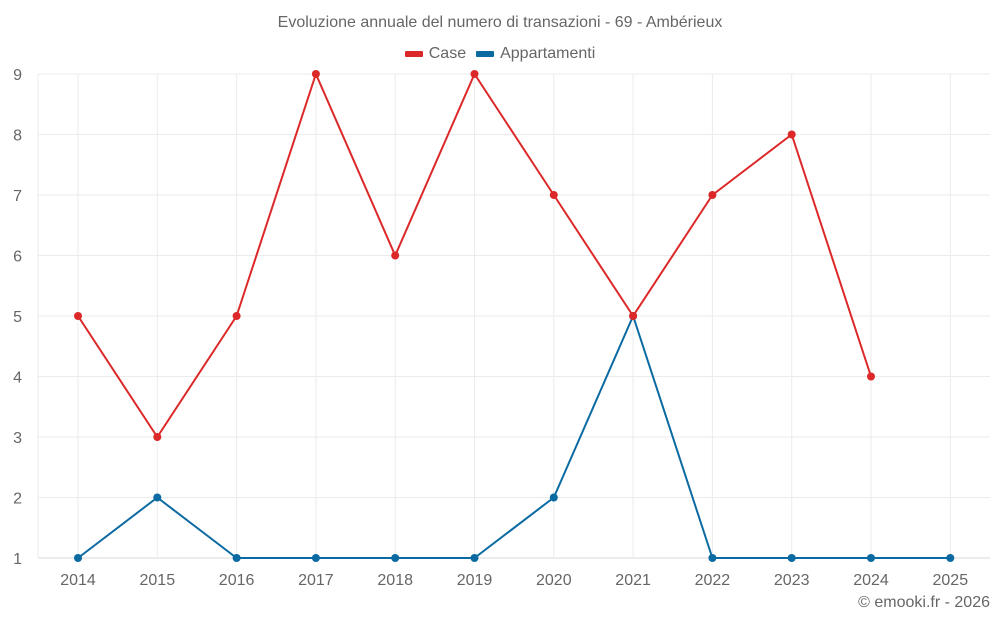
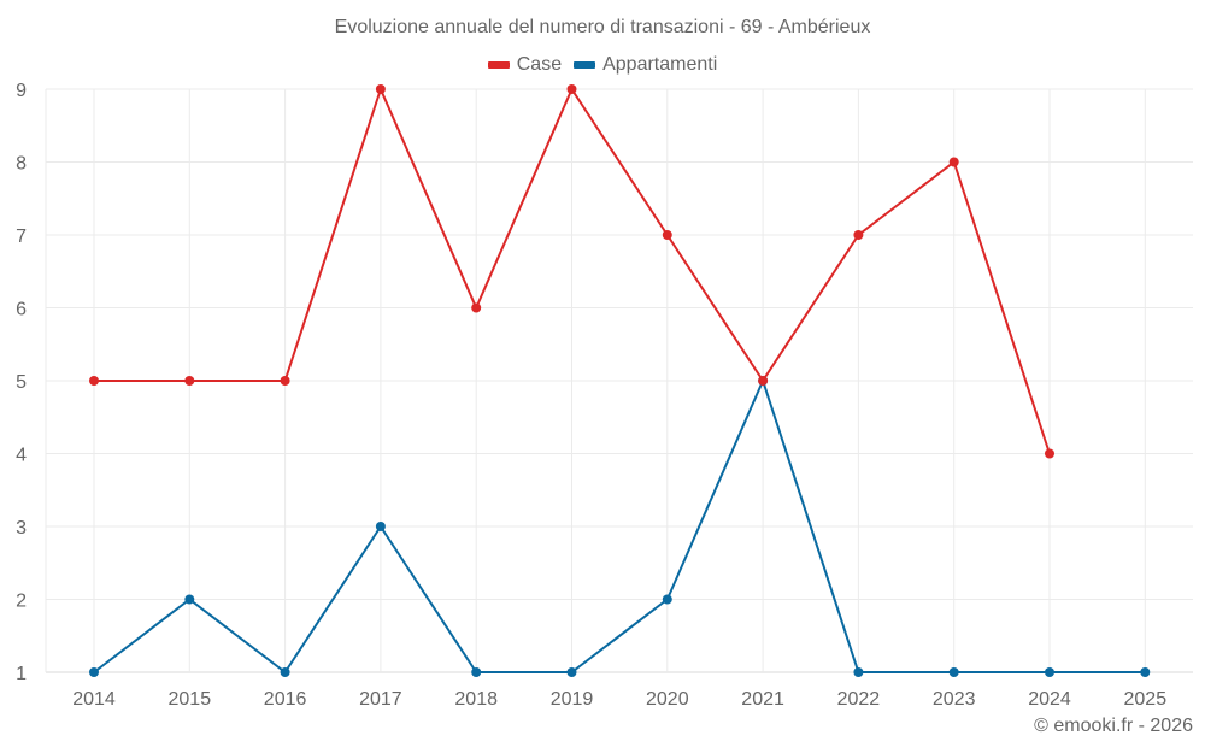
Case/2015: 3 -> 5
Appartamenti/2017: 1 -> 3
